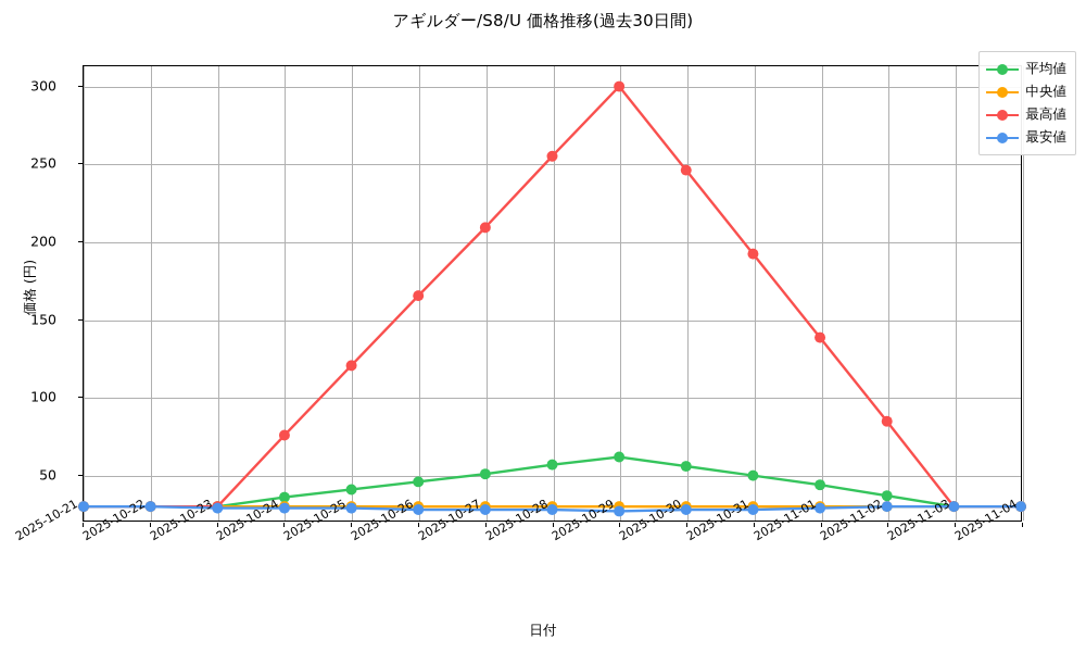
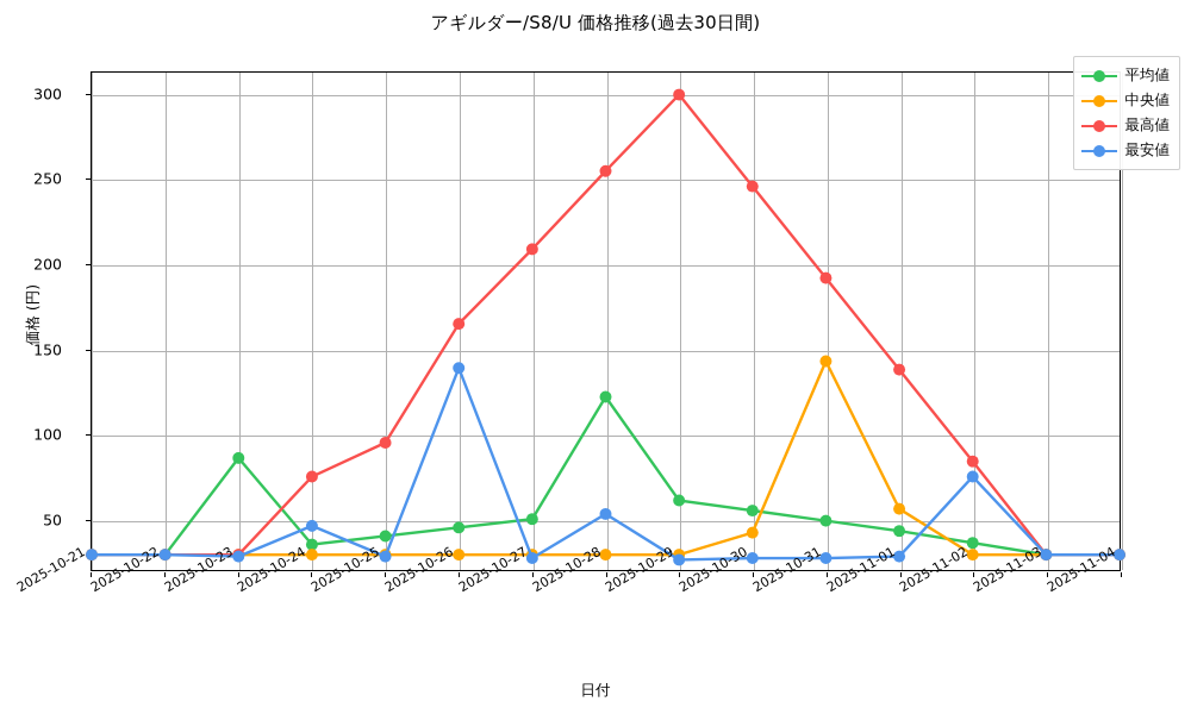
平均値/2025-10-23: 29 -> 86
最安値/2025-10-24: 28 -> 46
最高値/2025-10-25: 120 -> 95
最安値/2025-10-26: 27 -> 139
平均値/2025-10-28: 56 -> 122
最安値/2025-10-28: 27 -> 53
中央値/2025-10-30: 29 -> 42
中央値/2025-10-31: 29 -> 143
中央値/2025-11-01: 29 -> 56
最安値/2025-11-02: 29 -> 75
